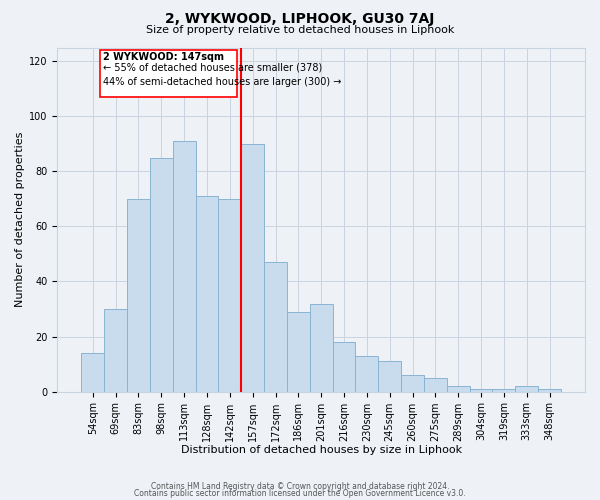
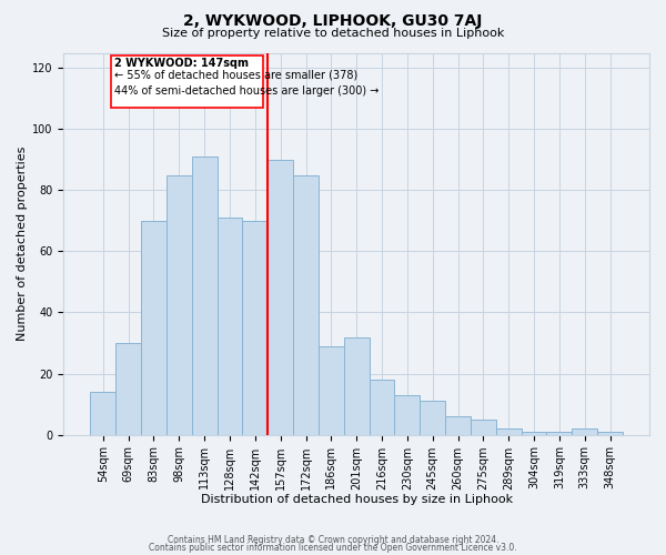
172sqm: 47 -> 85
